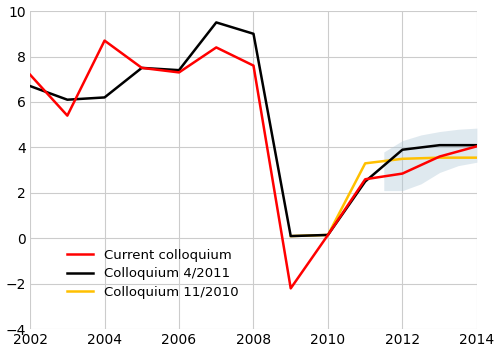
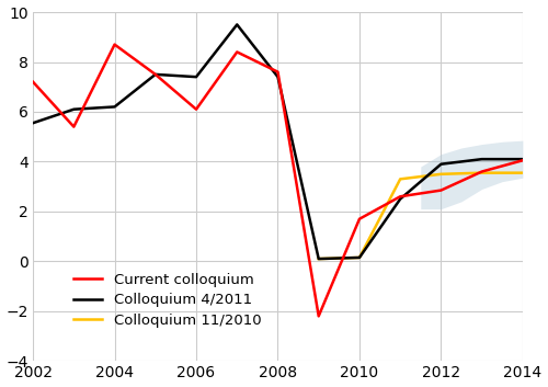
Colloquium 4/2011/2002: 6.70 -> 5.55
Current colloquium/2006: 7.30 -> 6.10
Colloquium 4/2011/2008: 9.00 -> 7.40
Current colloquium/2010: 0.15 -> 1.70
